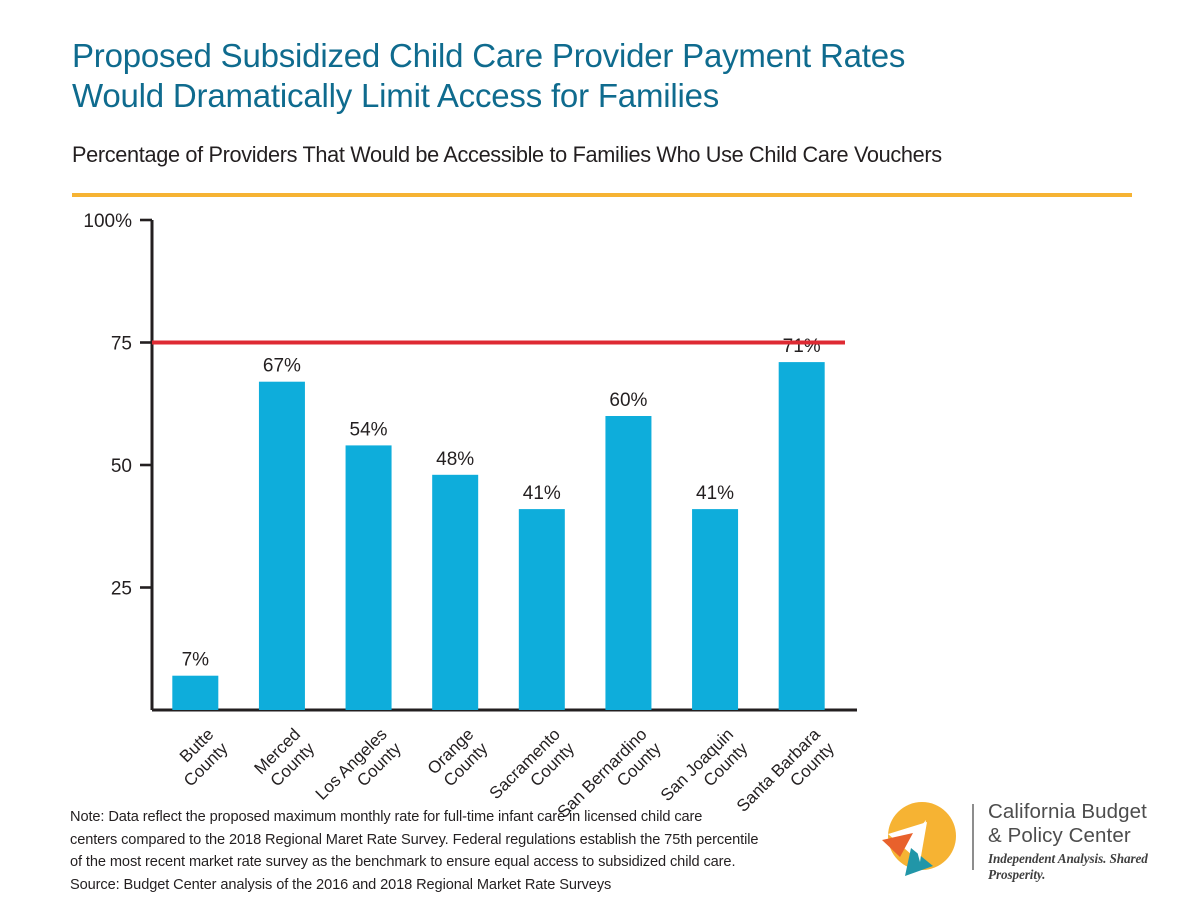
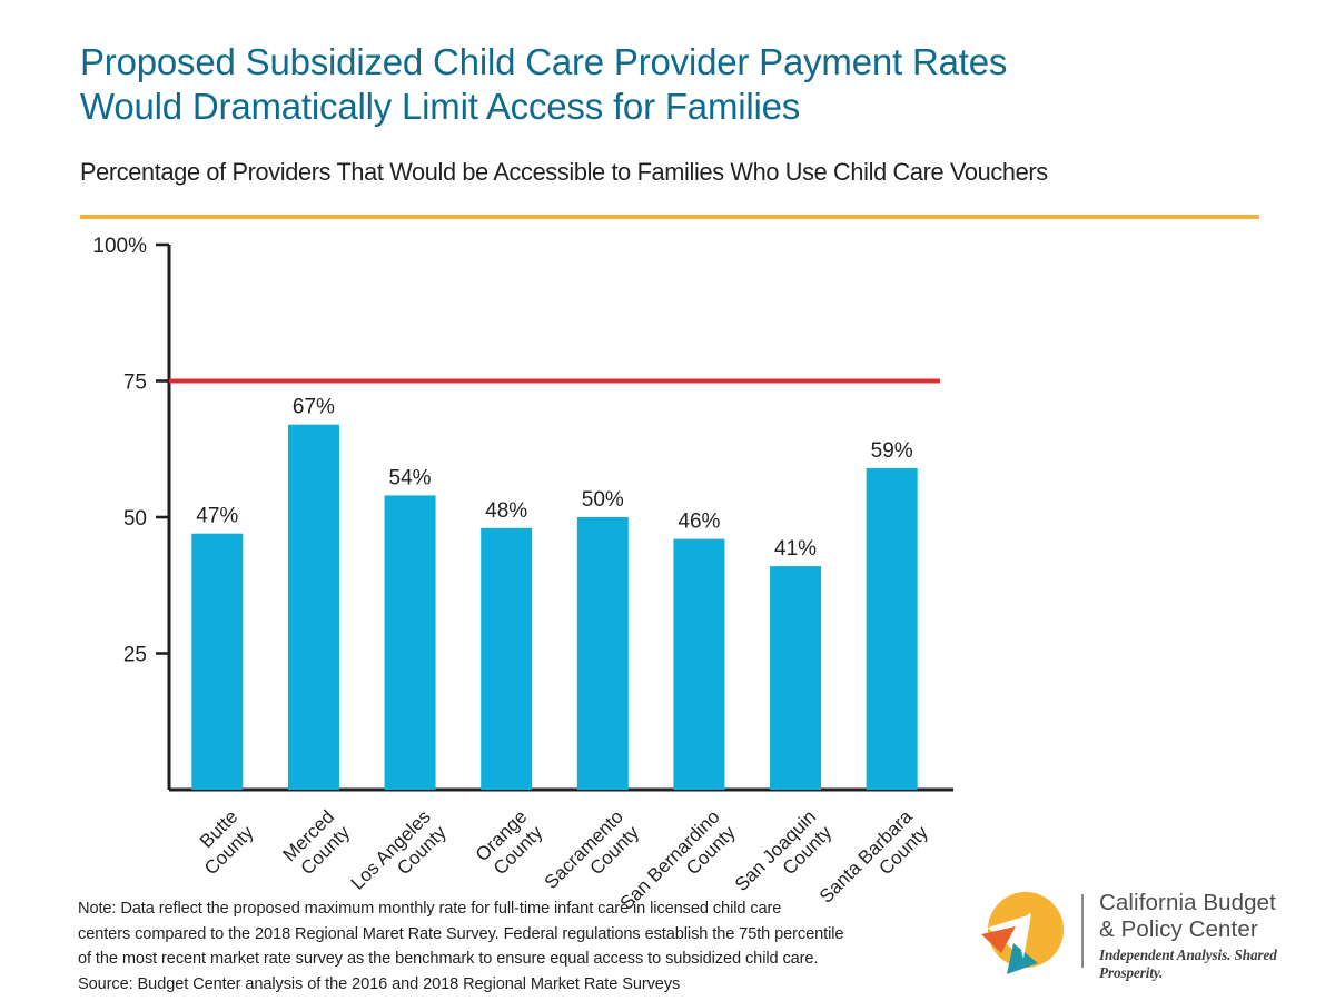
Butte County: 7% -> 47%
Sacramento County: 41% -> 50%
San Bernardino County: 60% -> 46%
Santa Barbara County: 71% -> 59%
